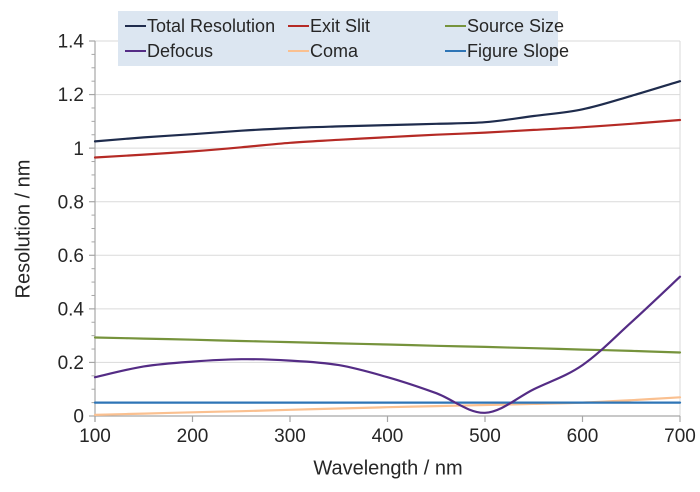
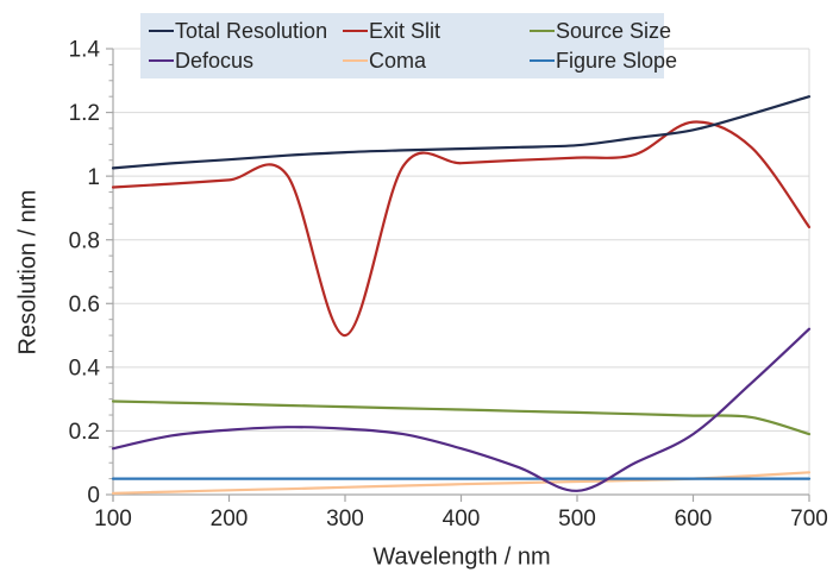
Exit Slit/300: 1.02 -> 0.50
Exit Slit/600: 1.08 -> 1.17
Exit Slit/700: 1.10 -> 0.84
Source Size/700: 0.24 -> 0.19
